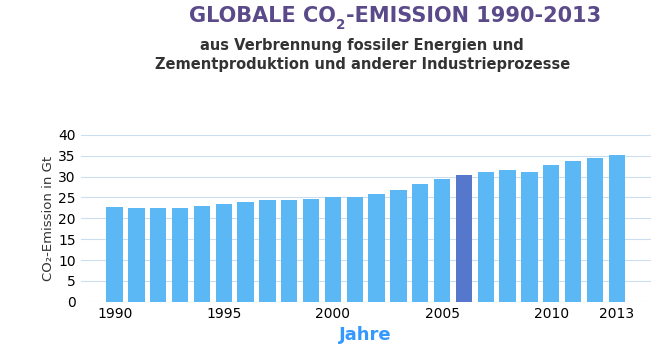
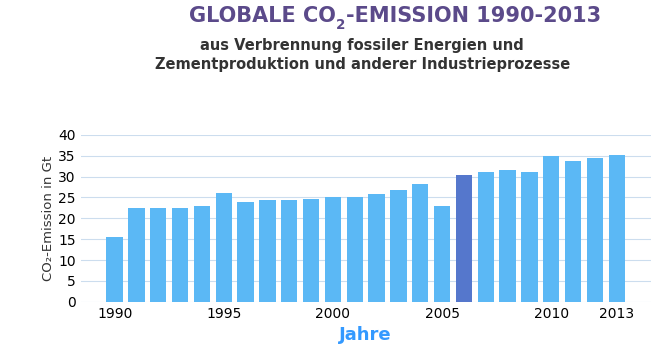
1990: 22.6 -> 15.5
1995: 23.4 -> 26.0
2005: 29.5 -> 23.0
2010: 32.7 -> 35.0
